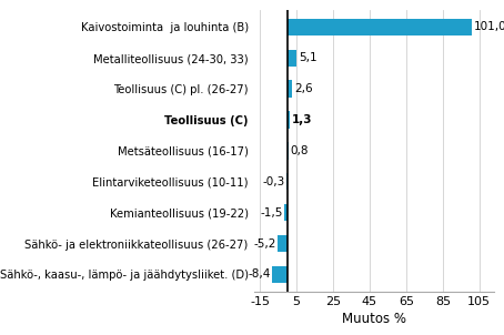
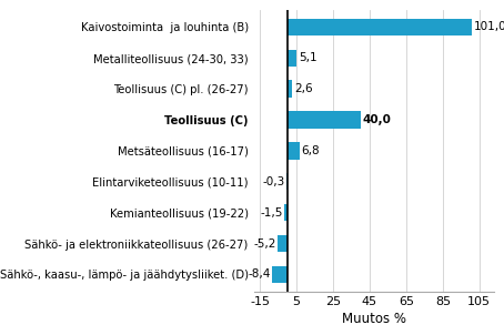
Teollisuus (C): 1,3 -> 40,0
Metsäteollisuus (16-17): 0,8 -> 6,8
